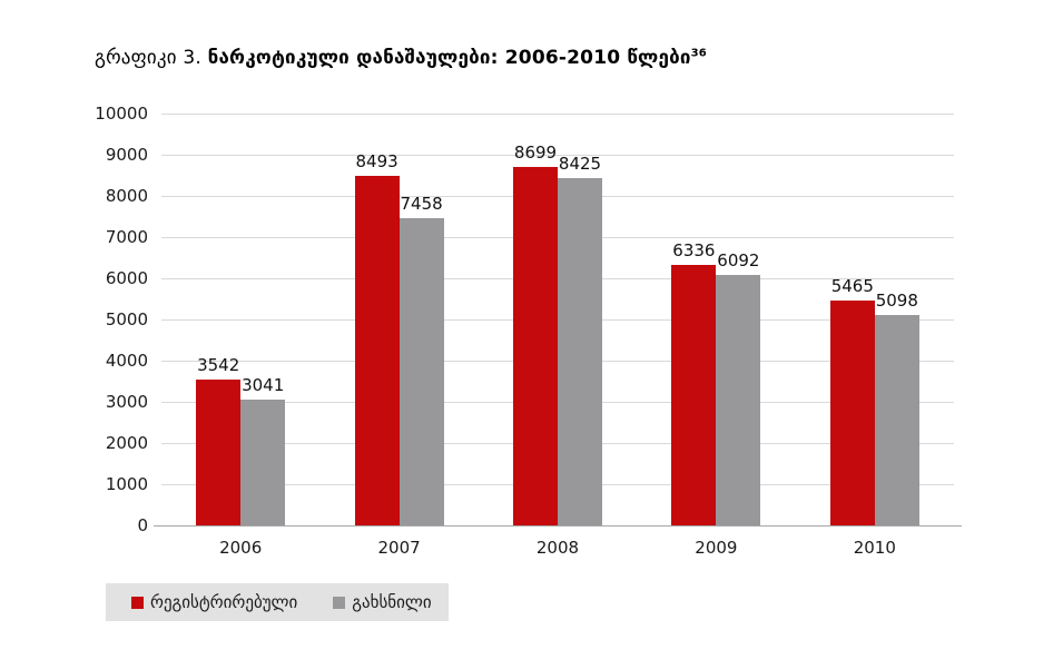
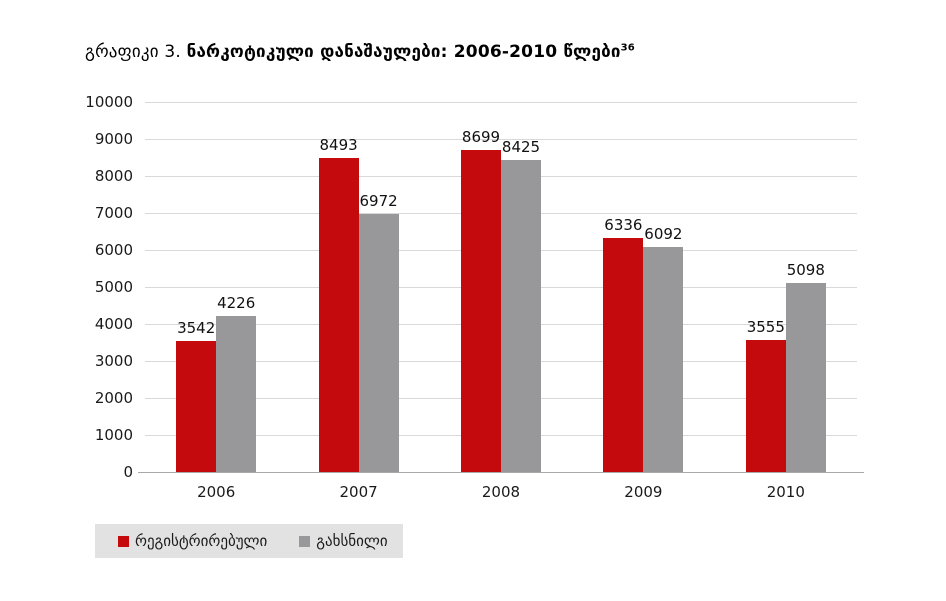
გახსნილი/2006: 3041 -> 4226
გახსნილი/2007: 7458 -> 6972
რეგისტრირებული/2010: 5465 -> 3555
